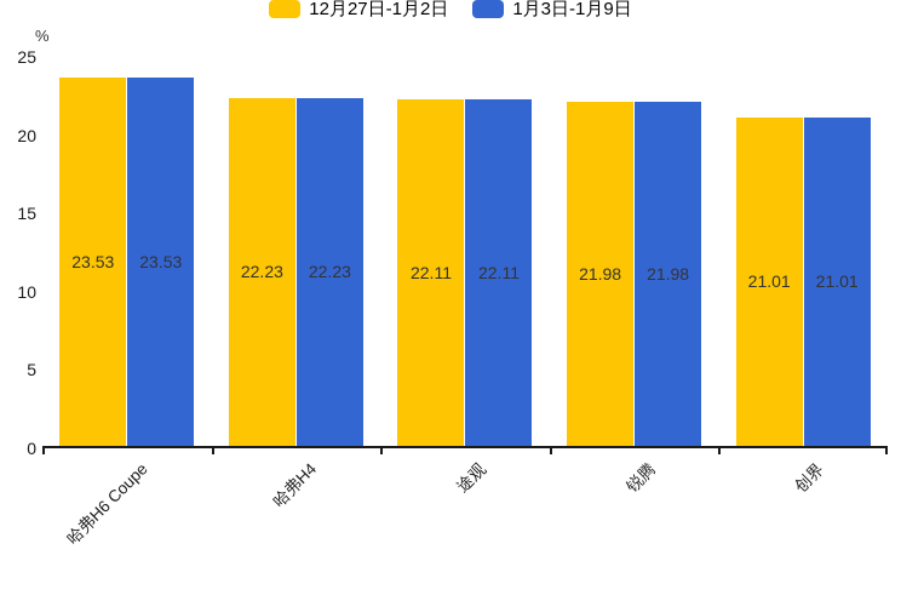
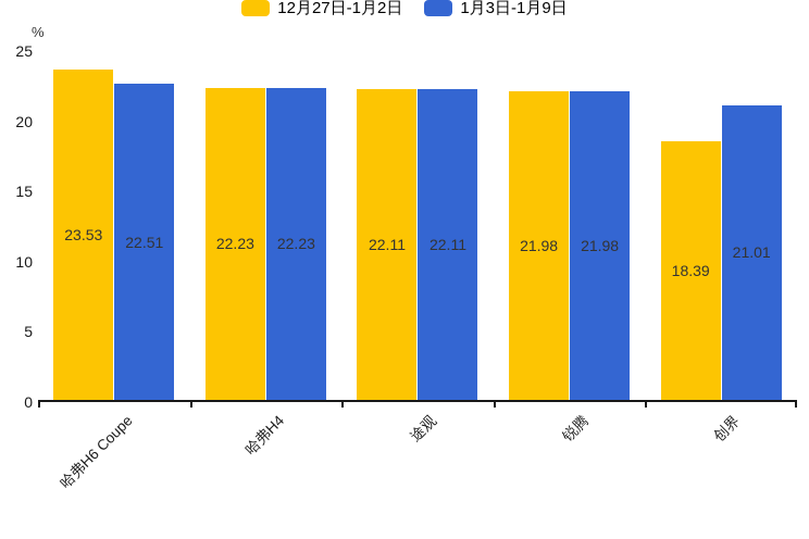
1月3日-1月9日/哈弗H6 Coupe: 23.53 -> 22.51
12月27日-1月2日/创界: 21.01 -> 18.39
